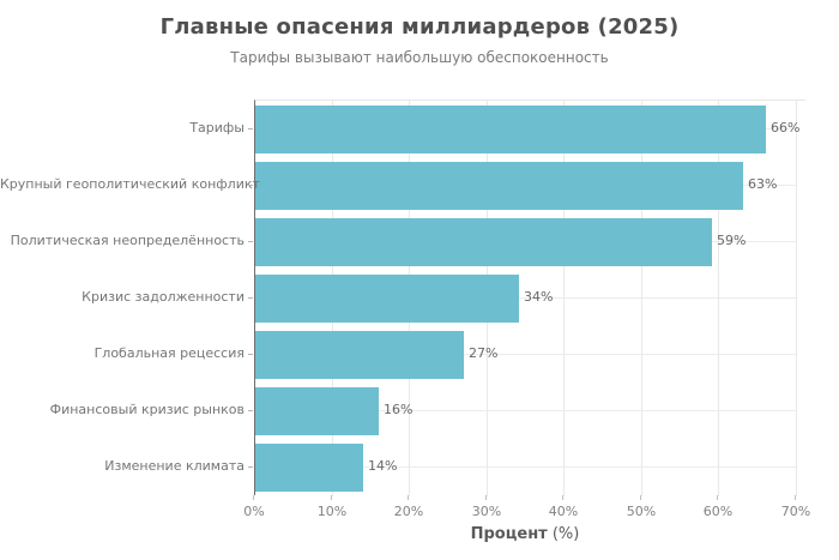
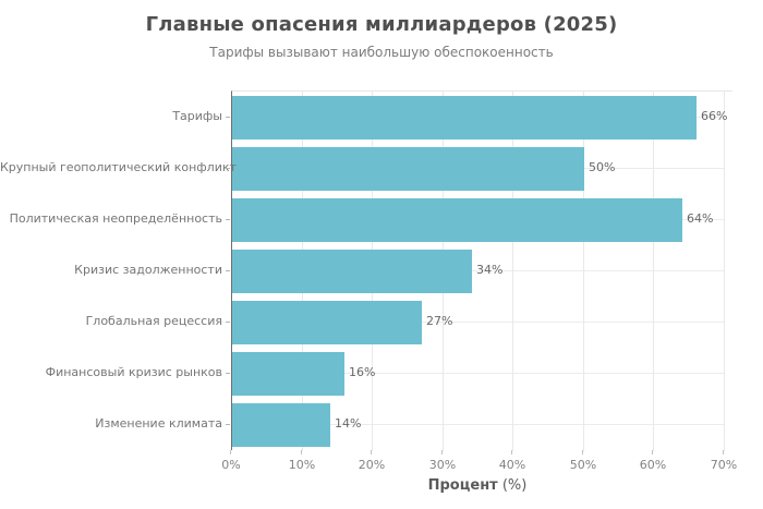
Крупный геополитический конфликт: 63% -> 50%
Политическая неопределённость: 59% -> 64%
